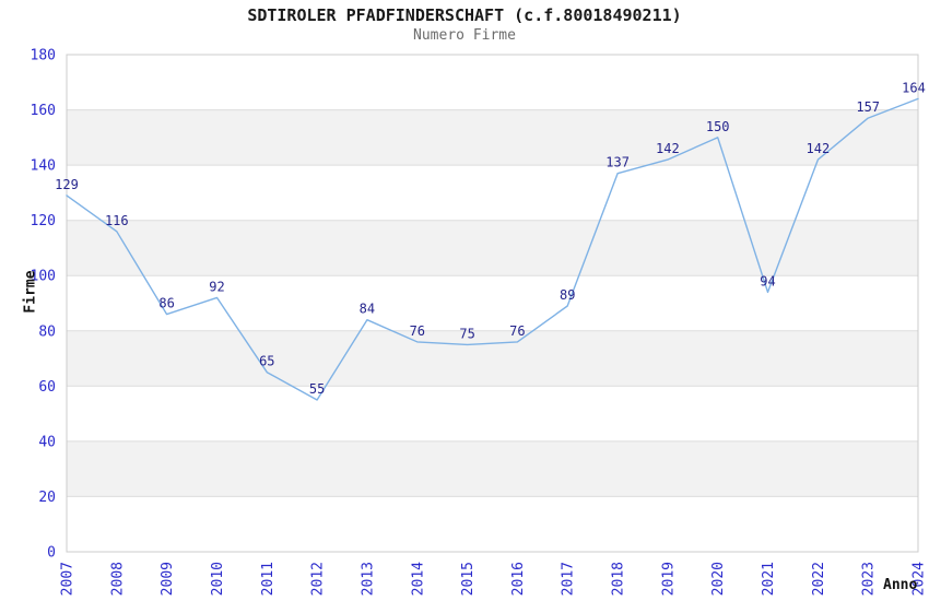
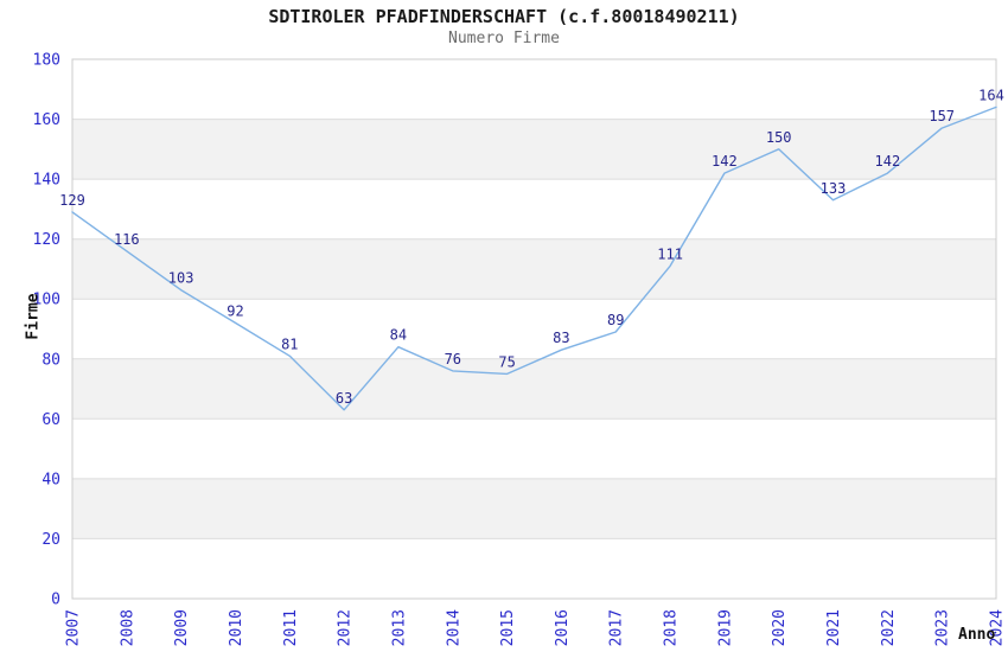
2009: 86 -> 103
2011: 65 -> 81
2012: 55 -> 63
2016: 76 -> 83
2018: 137 -> 111
2021: 94 -> 133
